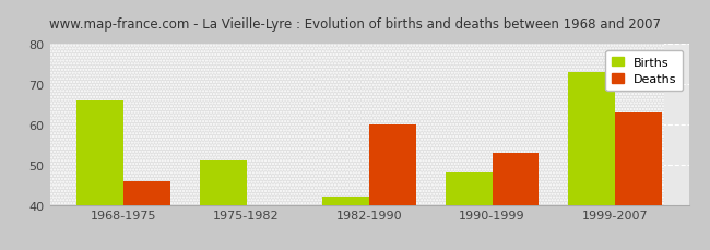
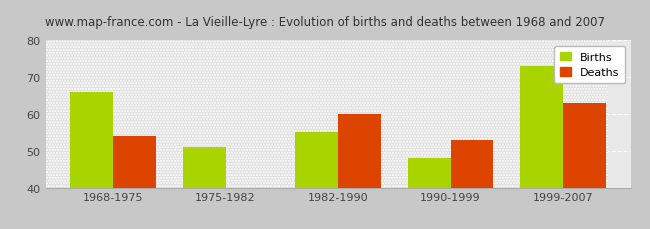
Deaths/1968-1975: 46.0 -> 54.0
Births/1982-1990: 42 -> 55
